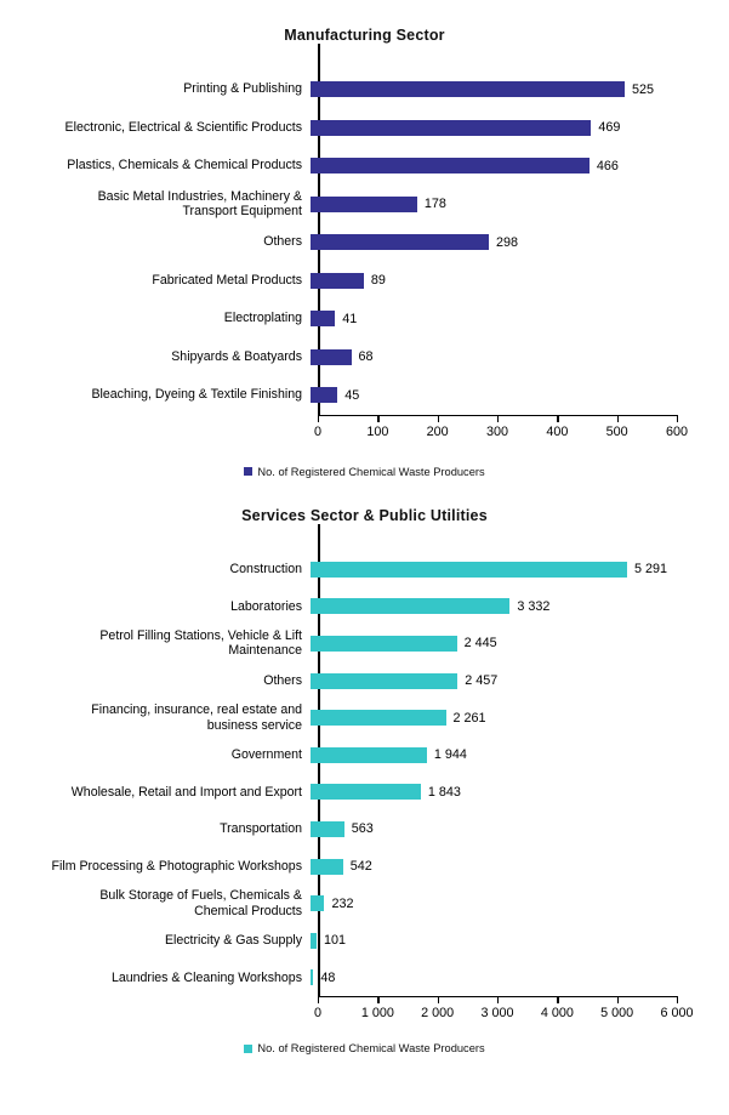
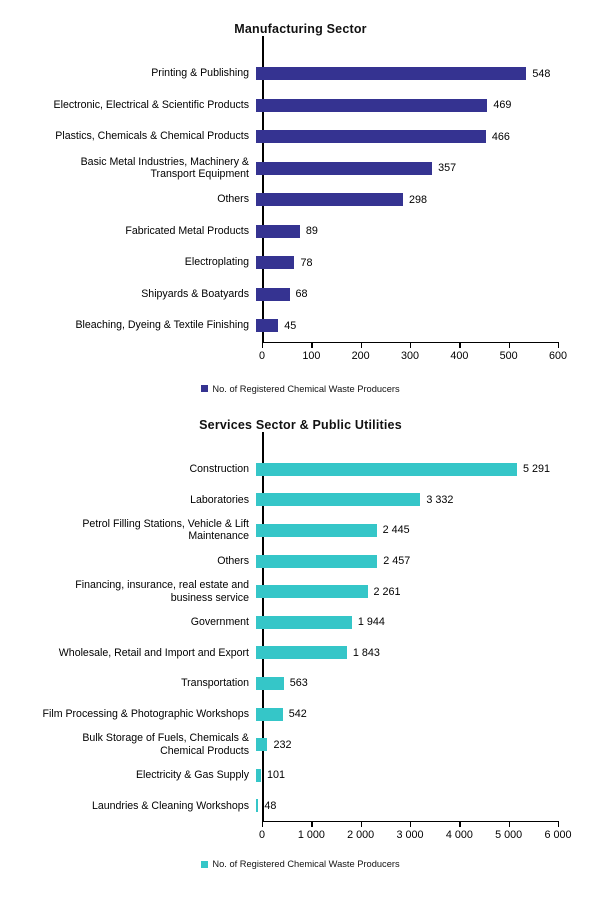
Manufacturing Sector/Printing & Publishing: 525 -> 548
Manufacturing Sector/Basic Metal Industries, Machinery & Transport Equipment: 178 -> 357
Manufacturing Sector/Electroplating: 41 -> 78
